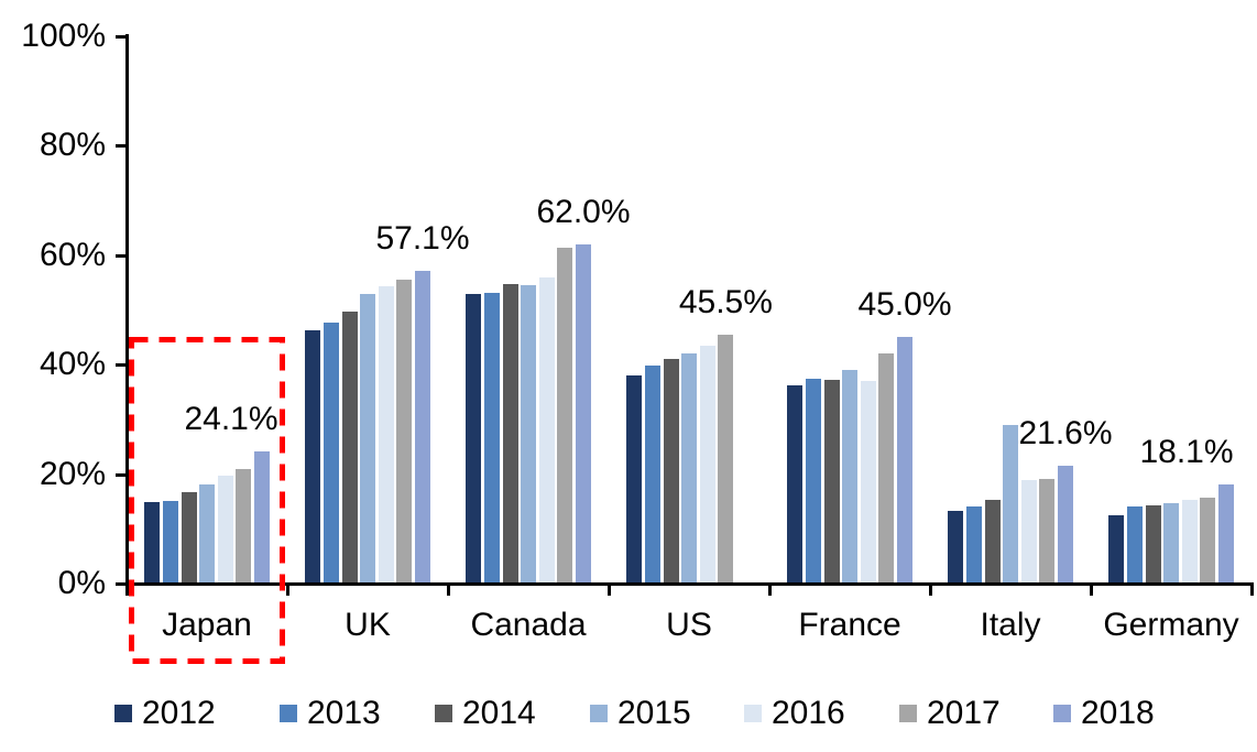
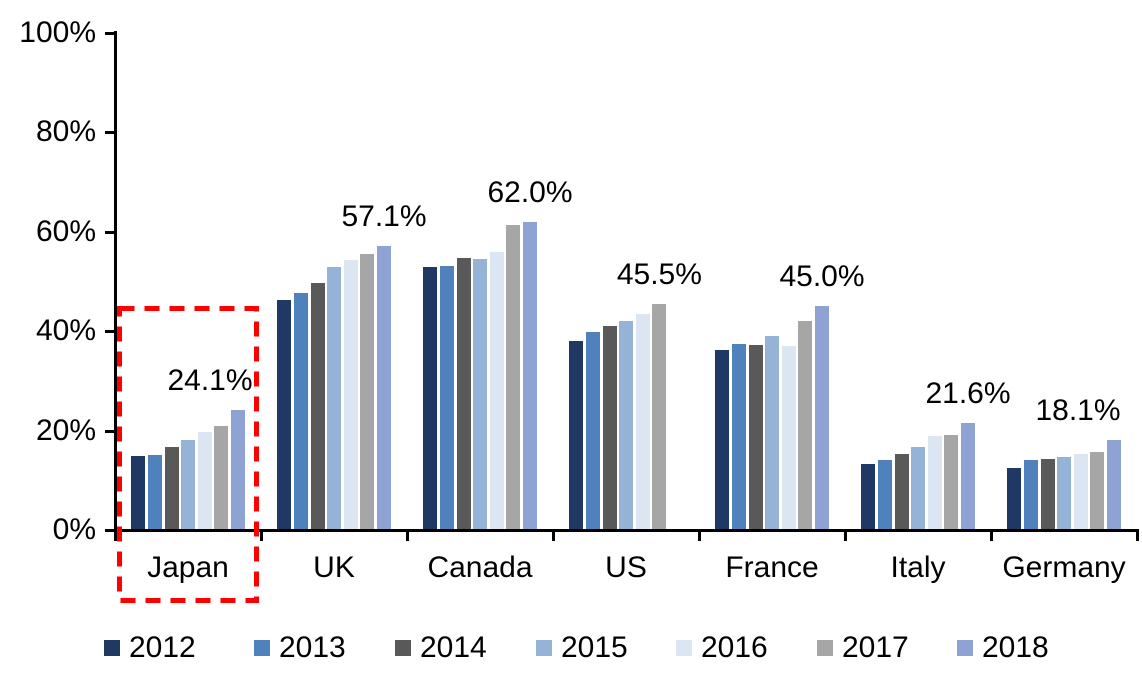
2015/Italy: 29% -> 17%
